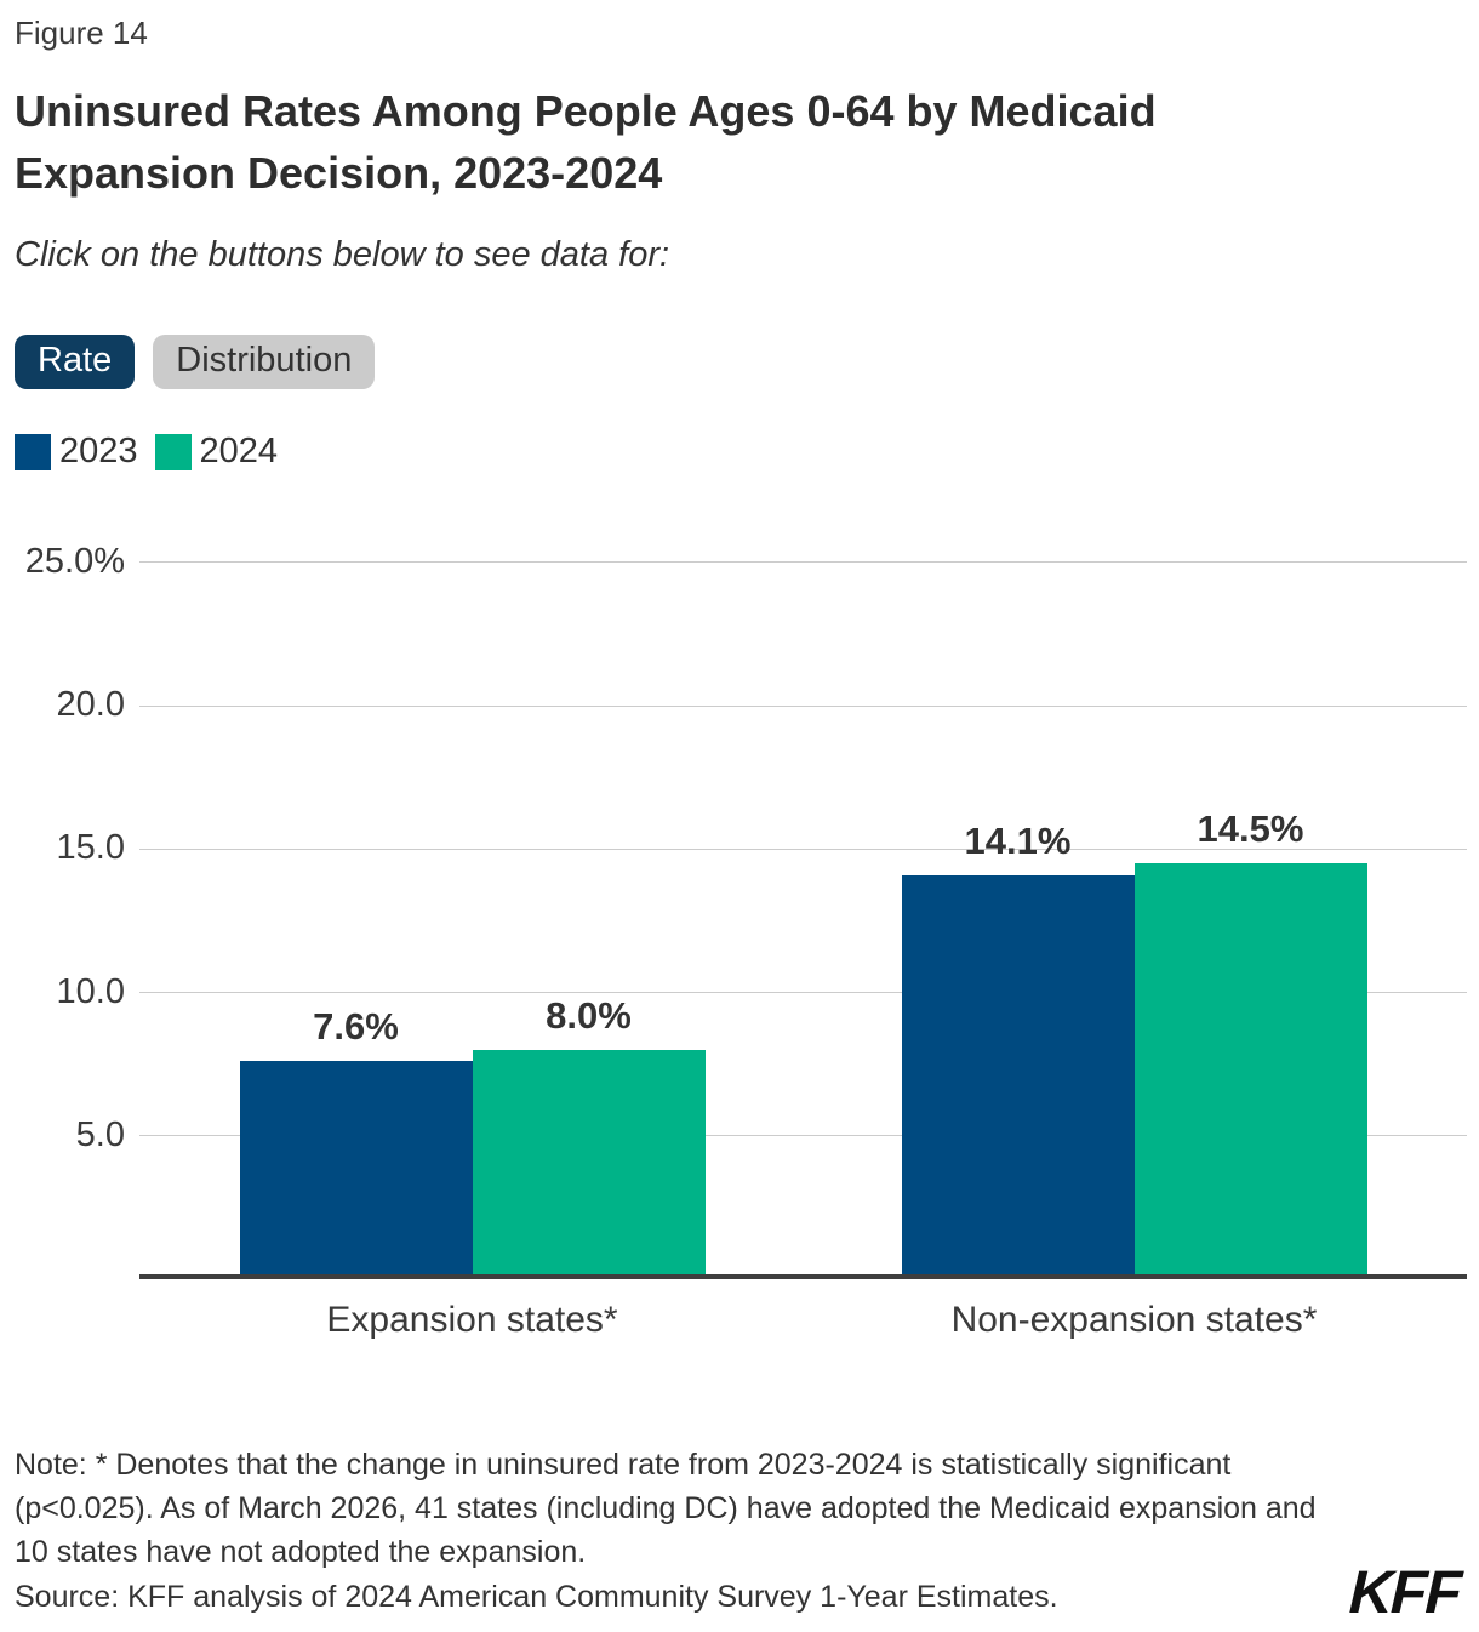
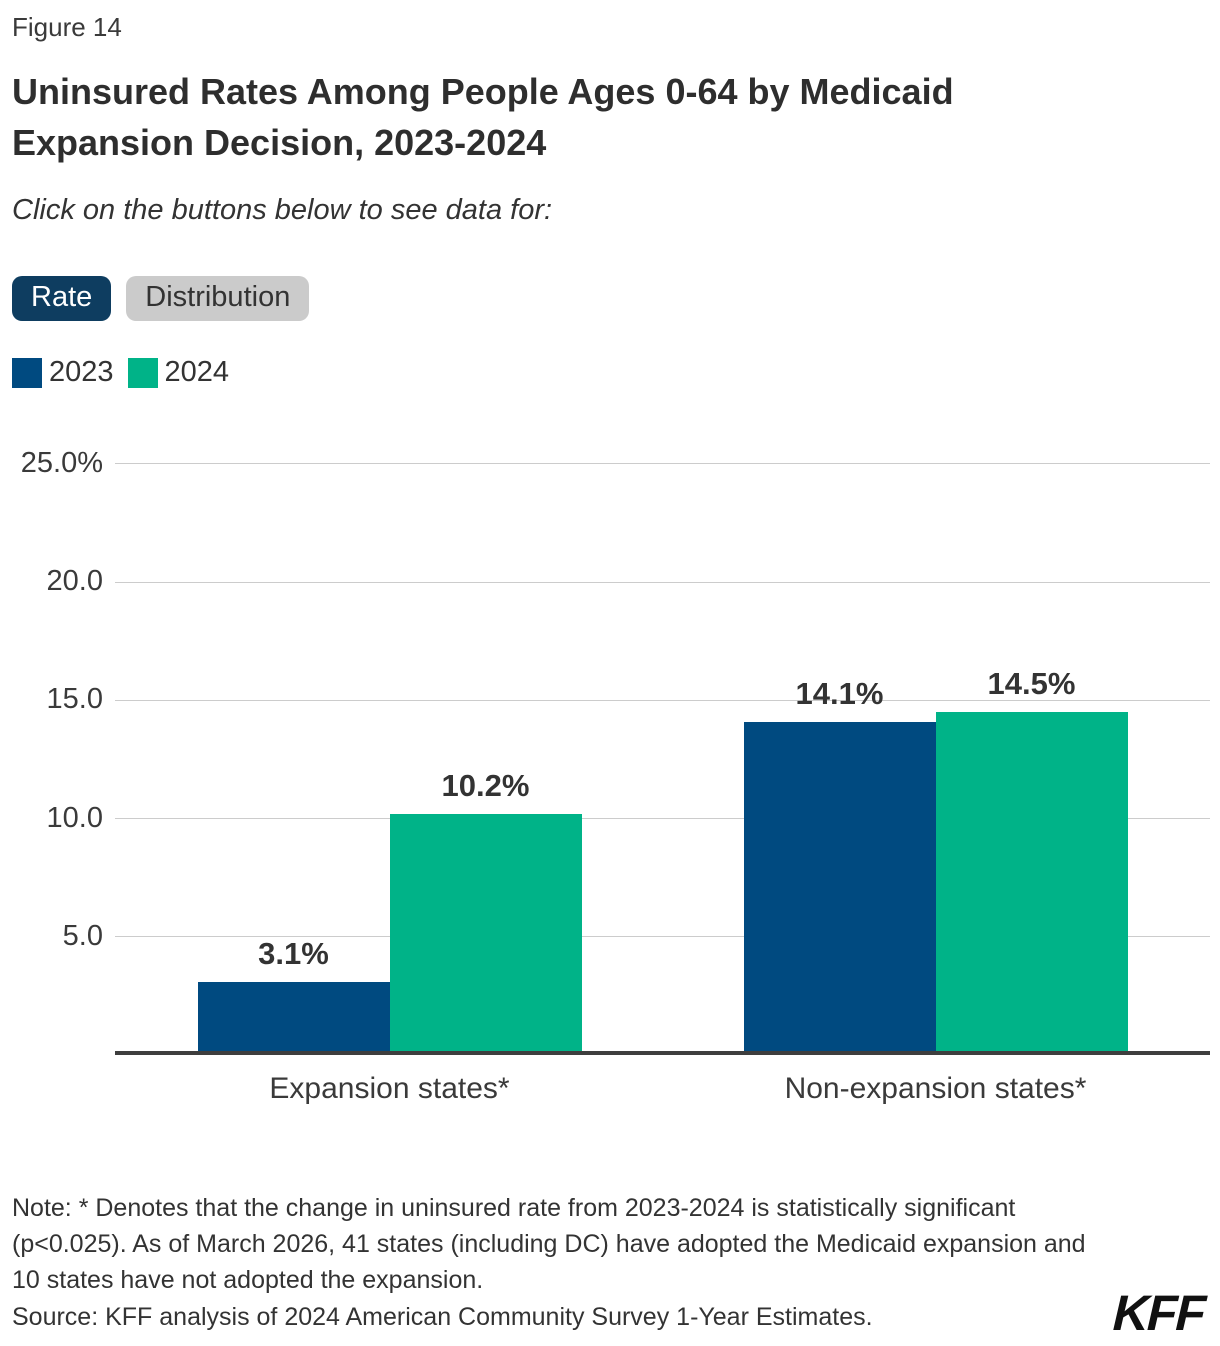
2023/Expansion states*: 7.6% -> 3.1%
2024/Expansion states*: 8.0% -> 10.2%
